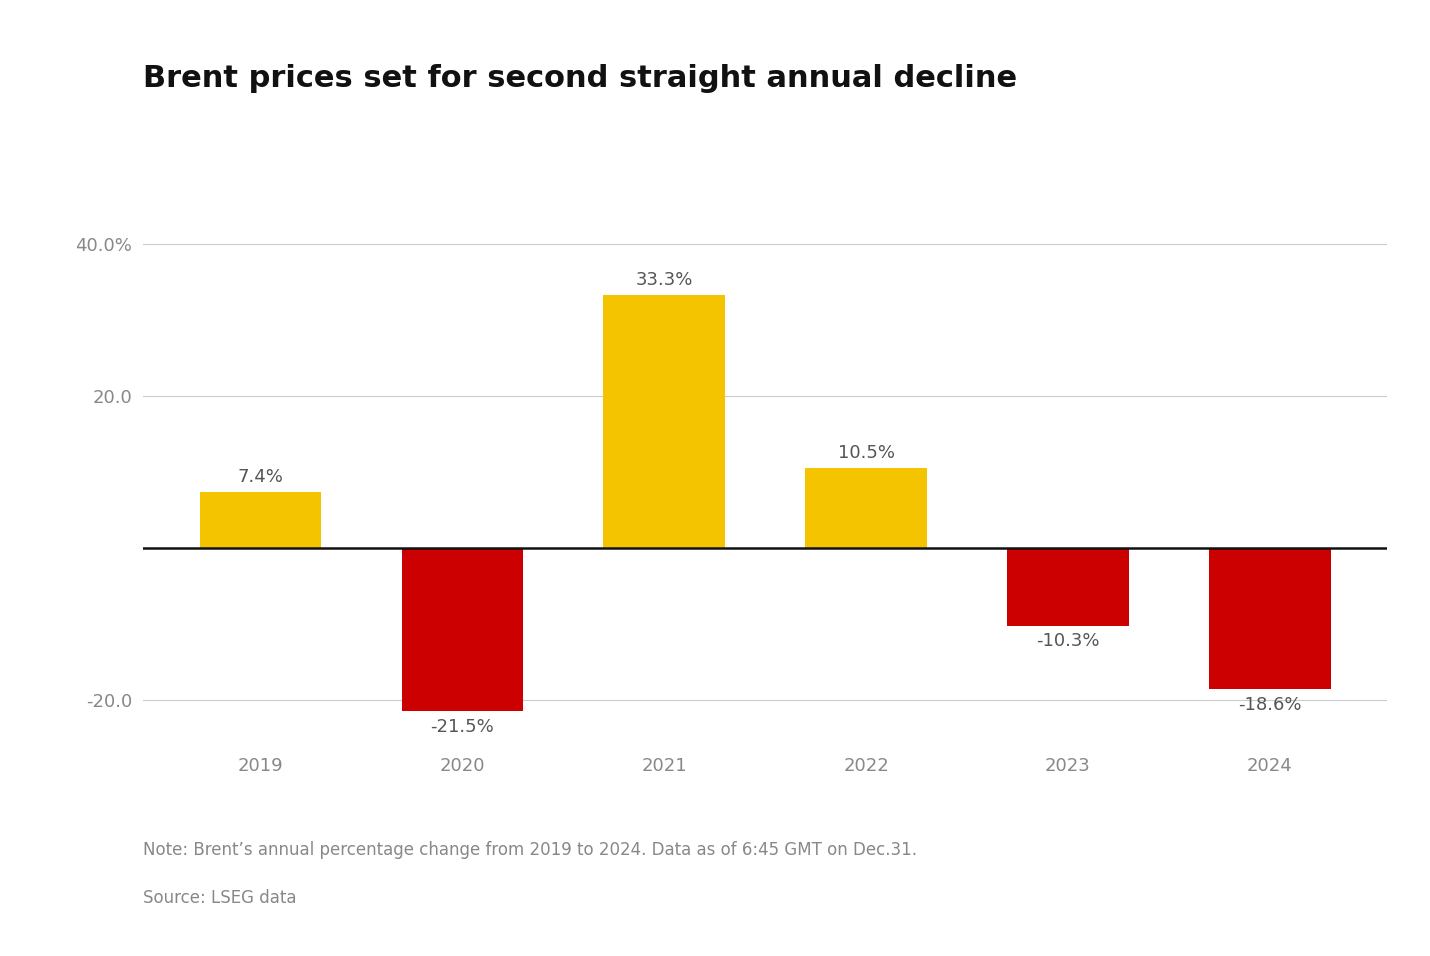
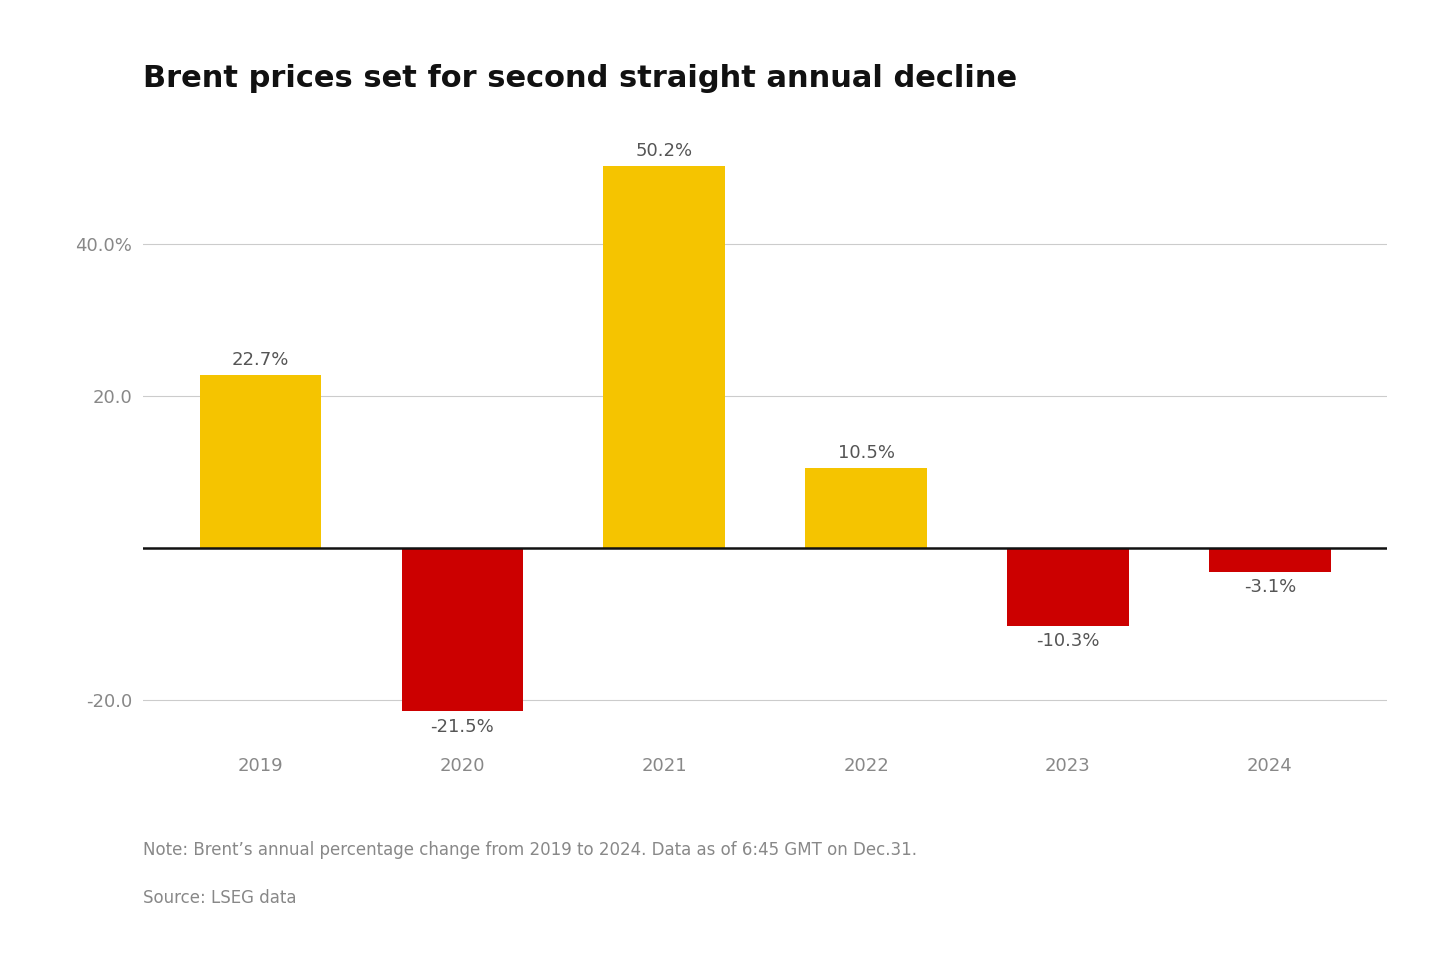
2019: 7.4% -> 22.7%
2021: 33.3% -> 50.2%
2024: -18.6% -> -3.1%
